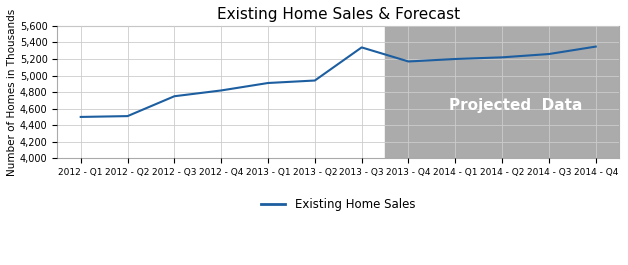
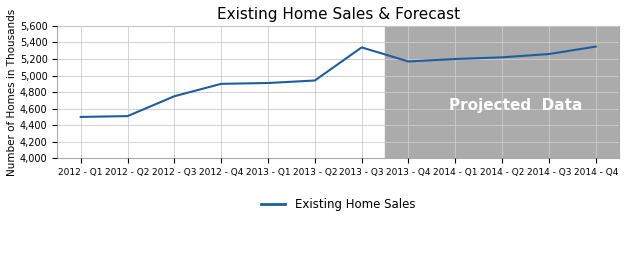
2012 - Q4: 4,820 -> 4,900
